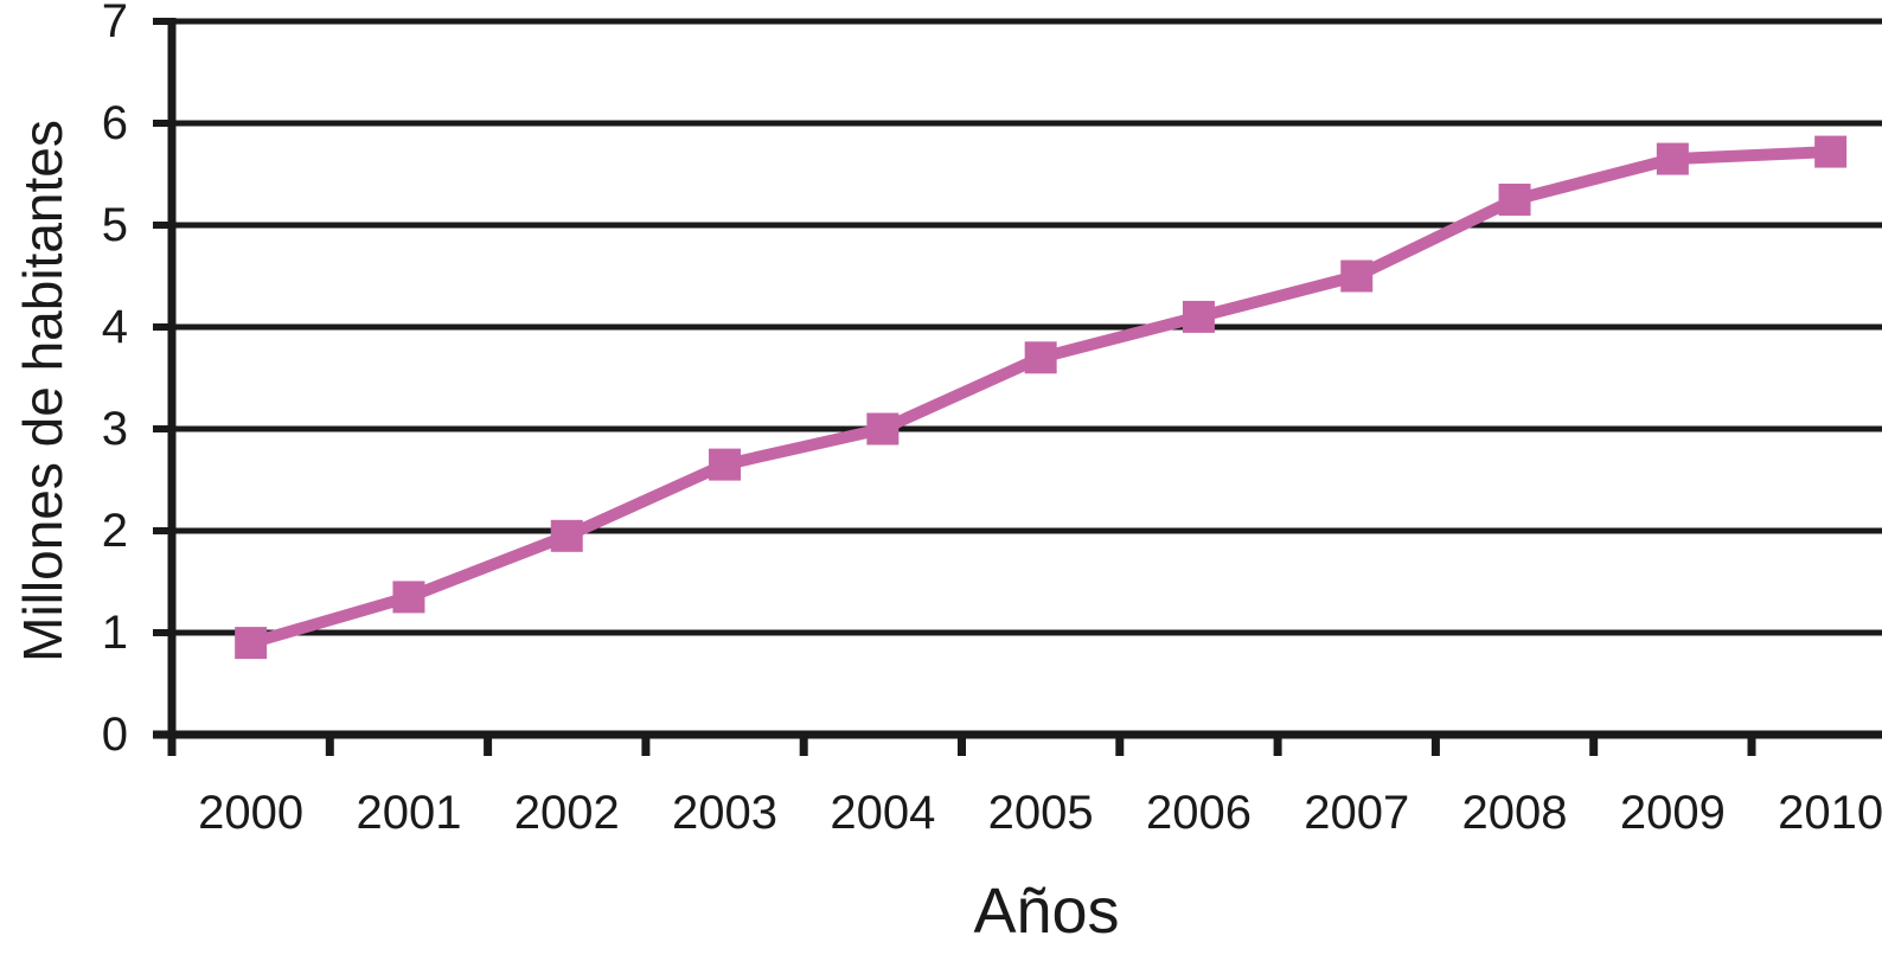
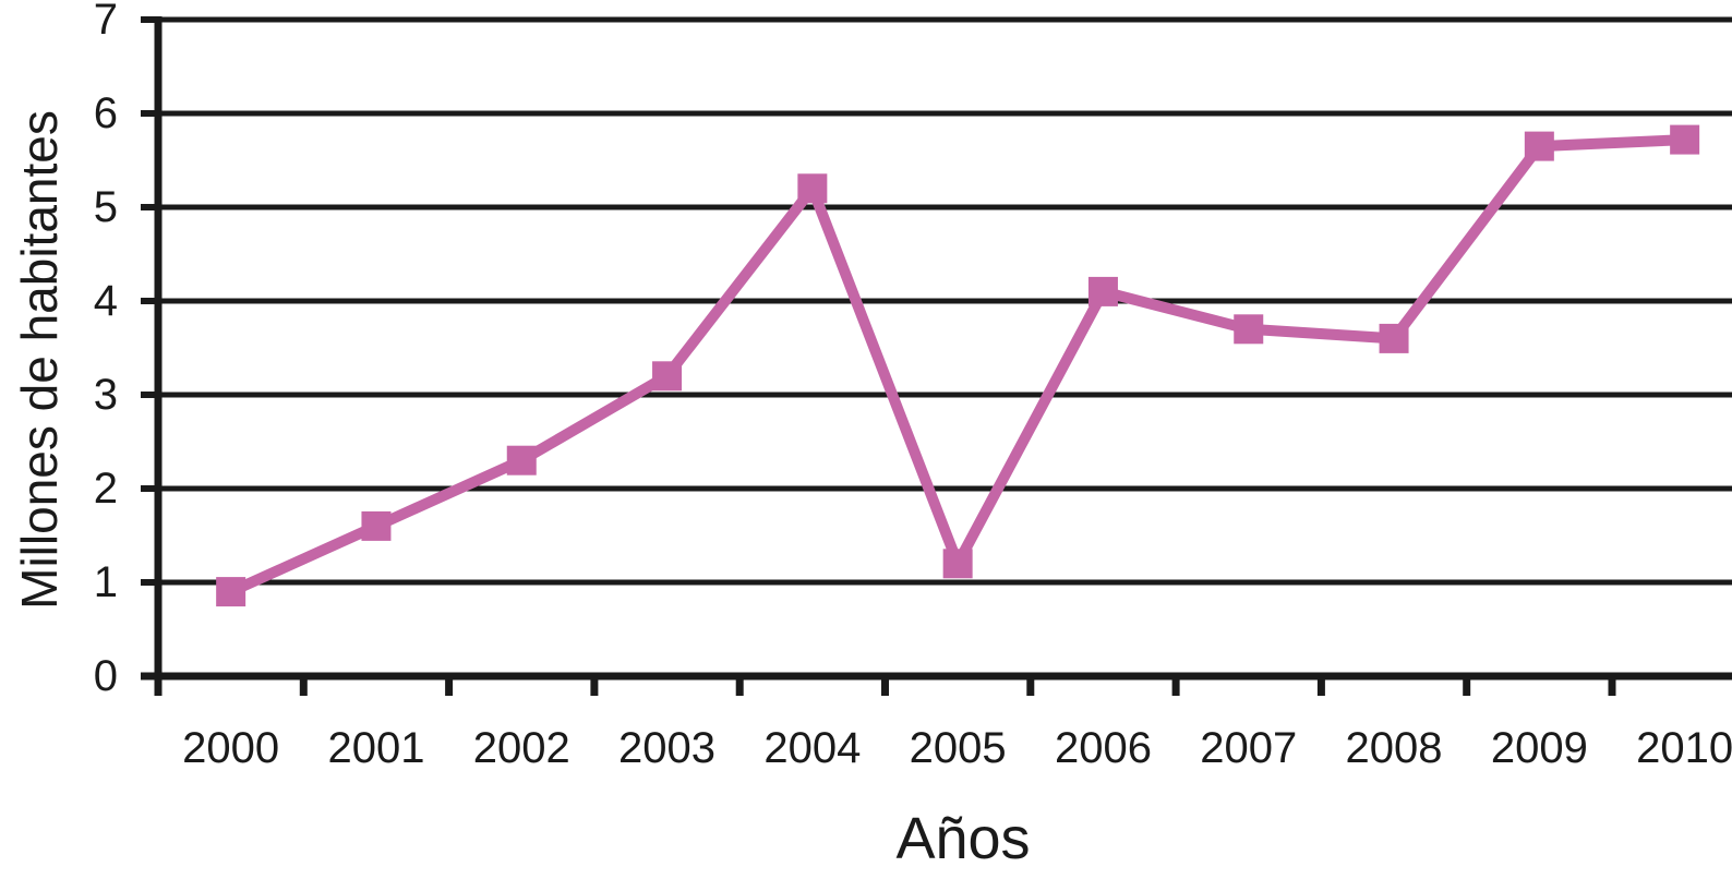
2001: 1.4 -> 1.6
2002: 1.9 -> 2.3
2003: 2.6 -> 3.2
2004: 3.0 -> 5.2
2005: 3.7 -> 1.2
2007: 4.5 -> 3.7
2008: 5.2 -> 3.6
